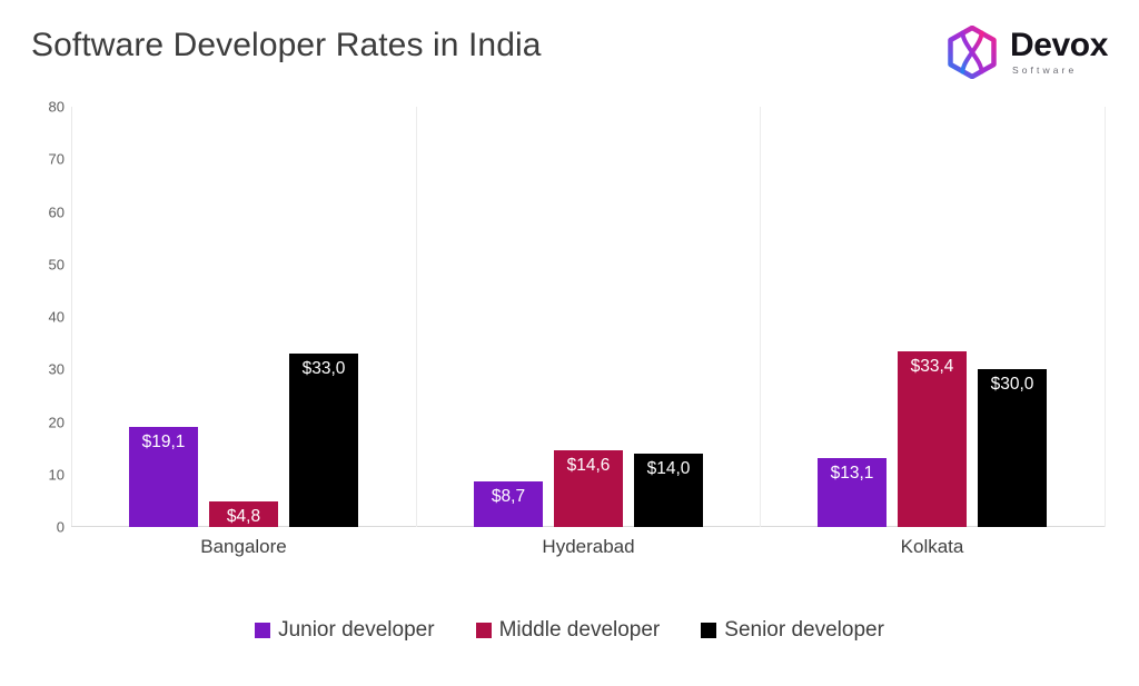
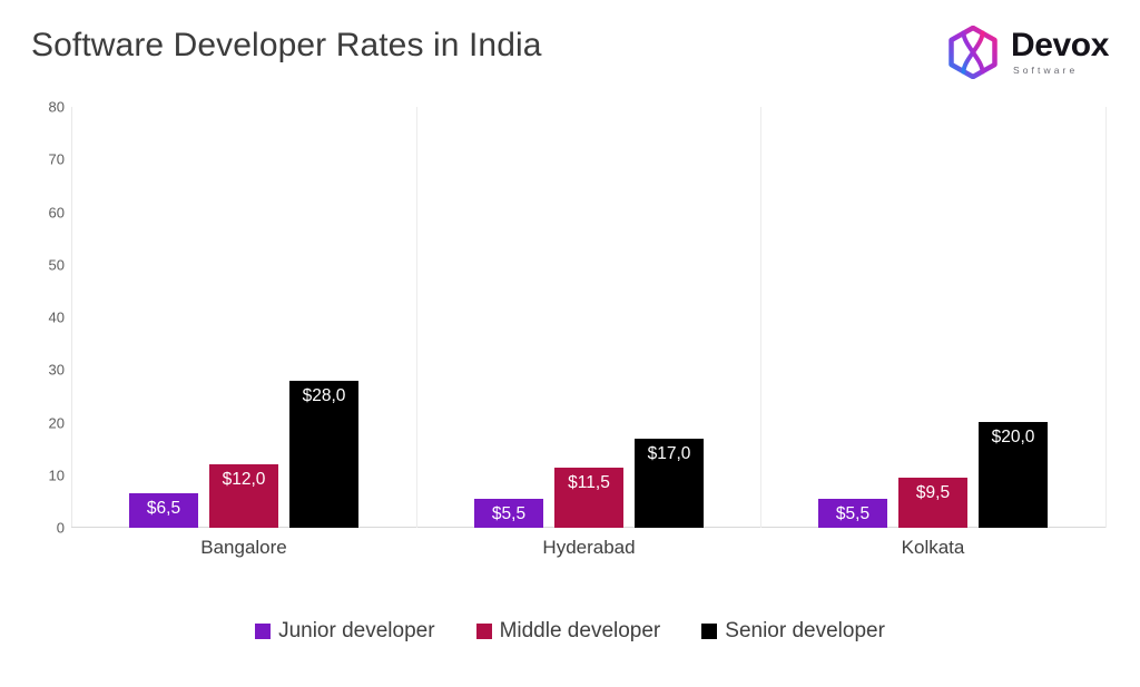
Junior developer/Bangalore: $19,1 -> $6,5
Middle developer/Bangalore: $4,8 -> $12,0
Senior developer/Bangalore: $33,0 -> $28,0
Junior developer/Hyderabad: $8,7 -> $5,5
Middle developer/Hyderabad: $14,6 -> $11,5
Senior developer/Hyderabad: $14,0 -> $17,0
Junior developer/Kolkata: $13,1 -> $5,5
Middle developer/Kolkata: $33,4 -> $9,5
Senior developer/Kolkata: $30,0 -> $20,0
